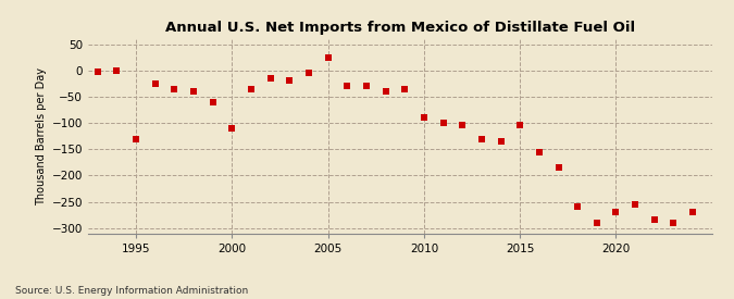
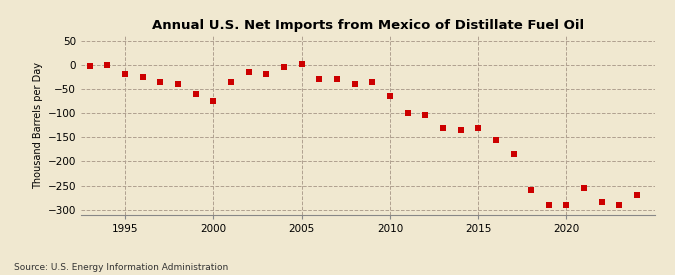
1995: -130 -> -20
2000: -110 -> -75
2005: 25 -> 2
2010: -90 -> -65
2015: -105 -> -130
2020: -270 -> -290
